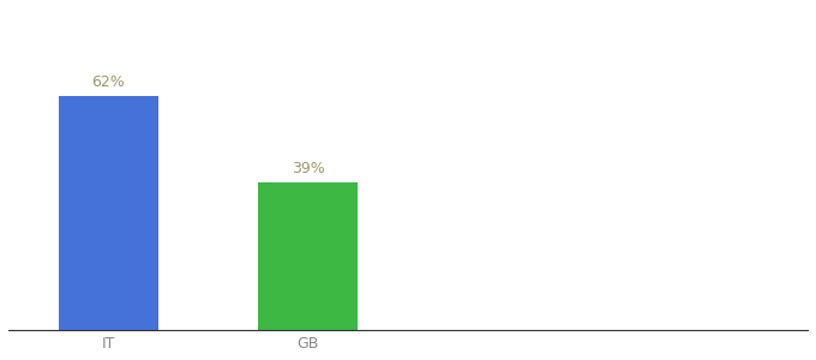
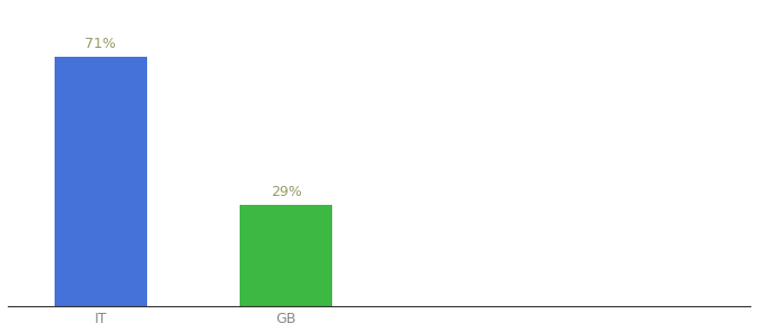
IT: 62% -> 71%
GB: 39% -> 29%
